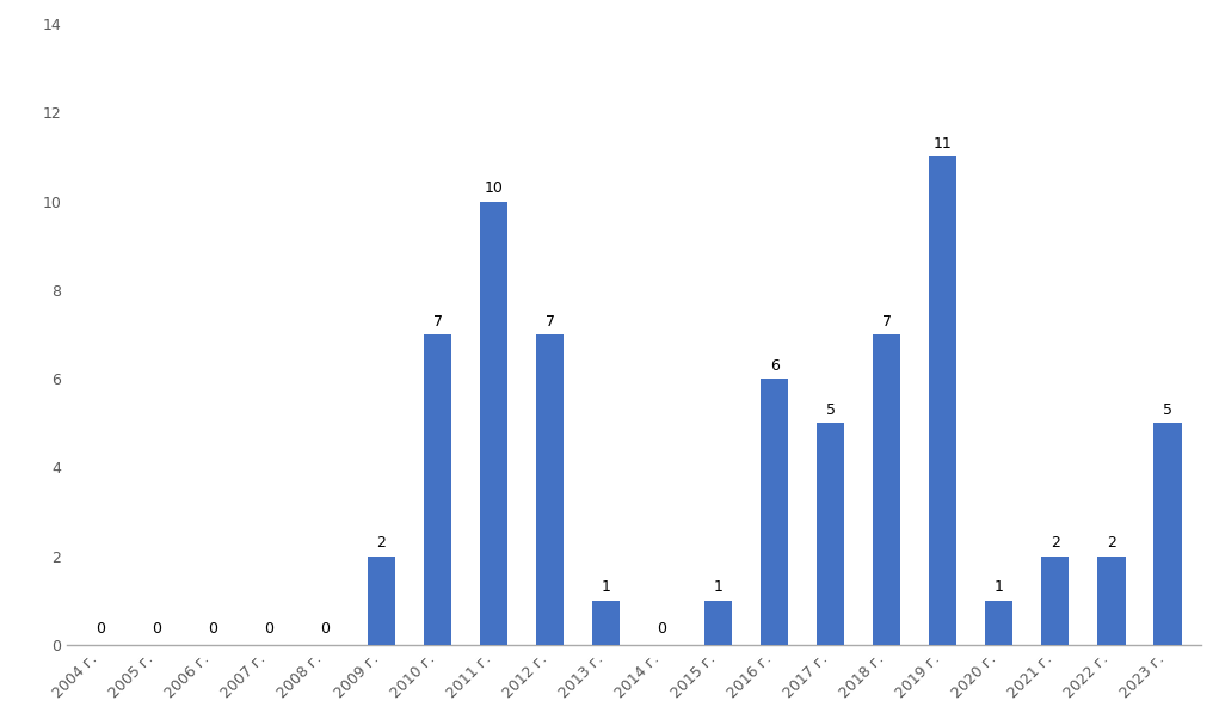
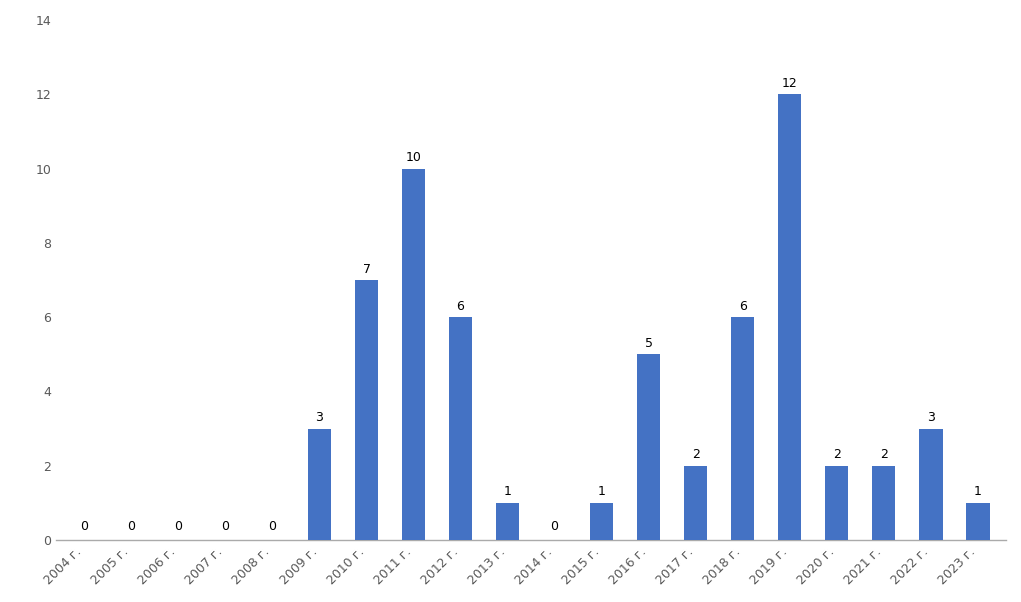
2009 г.: 2 -> 3
2012 г.: 7 -> 6
2016 г.: 6 -> 5
2017 г.: 5 -> 2
2018 г.: 7 -> 6
2019 г.: 11 -> 12
2020 г.: 1 -> 2
2022 г.: 2 -> 3
2023 г.: 5 -> 1
